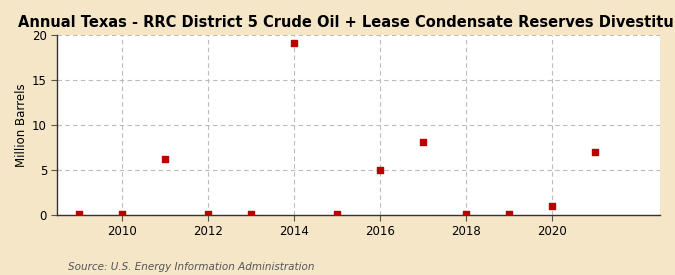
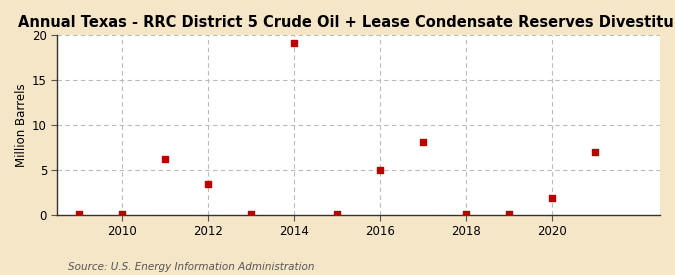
2012: 0.1 -> 3.4
2020: 1.0 -> 1.8
